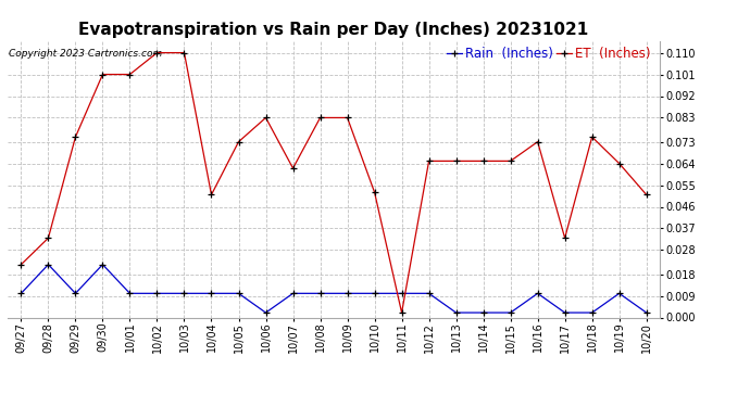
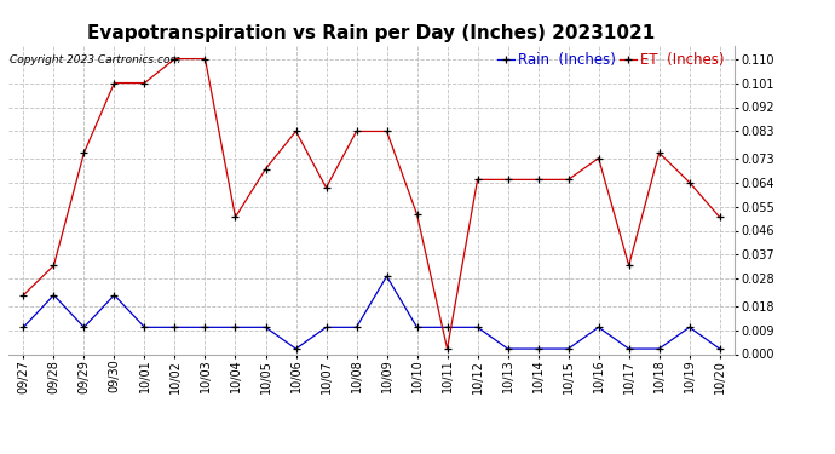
ET (Inches)/10/05: 0.073 -> 0.069
Rain (Inches)/10/09: 0.010 -> 0.029
